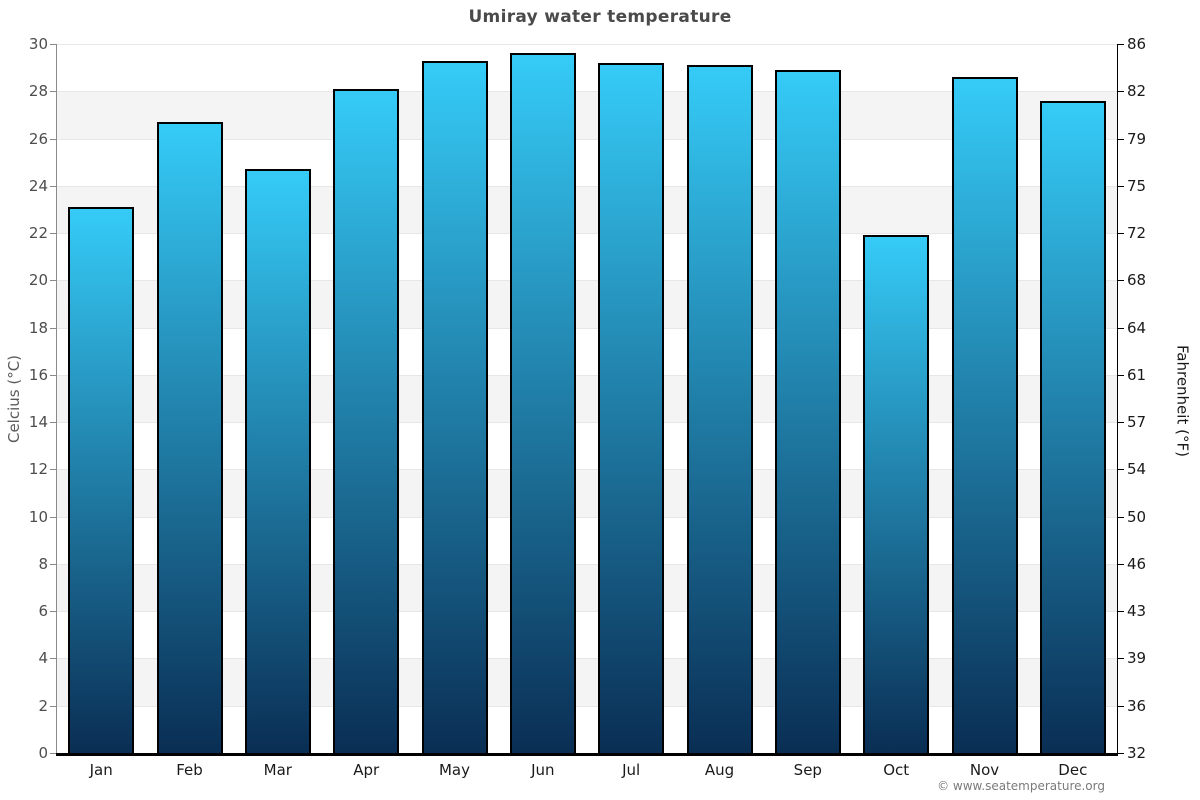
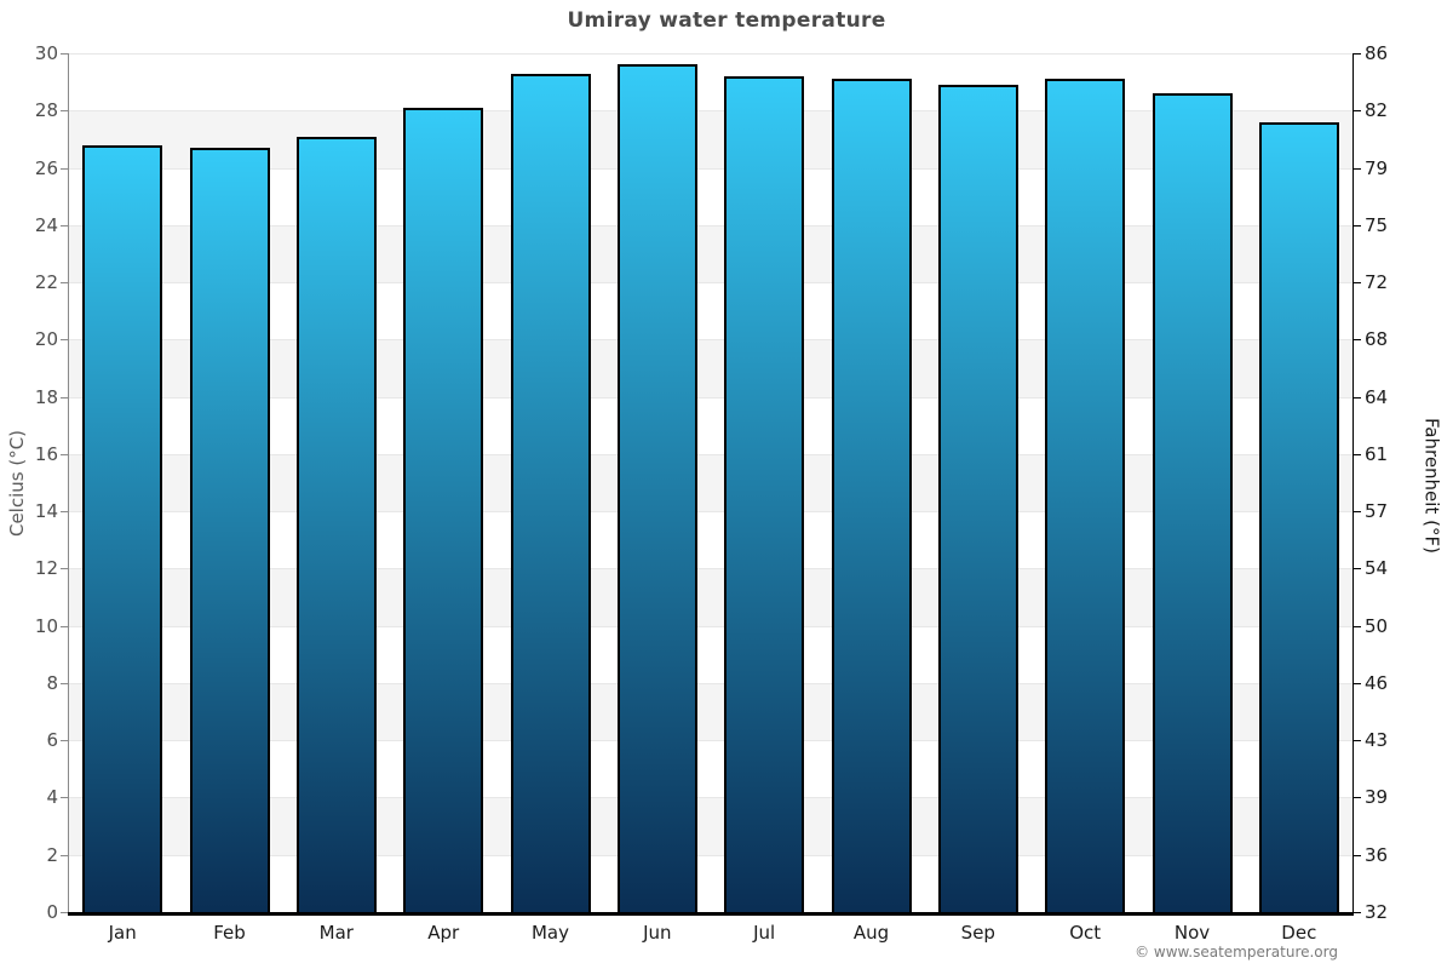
Jan: 23.1 -> 26.8
Mar: 24.7 -> 27.1
Oct: 21.9 -> 29.1
